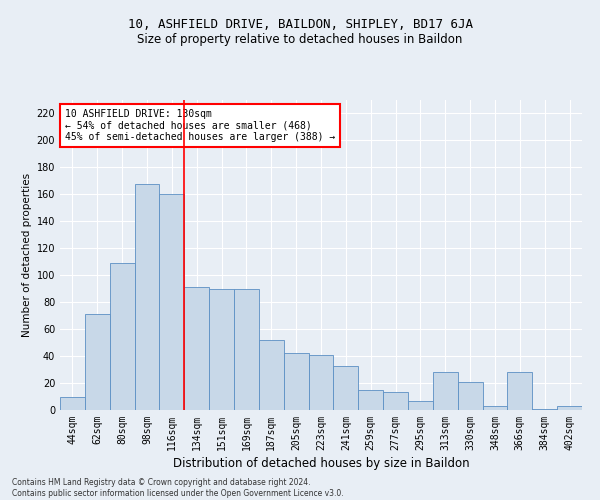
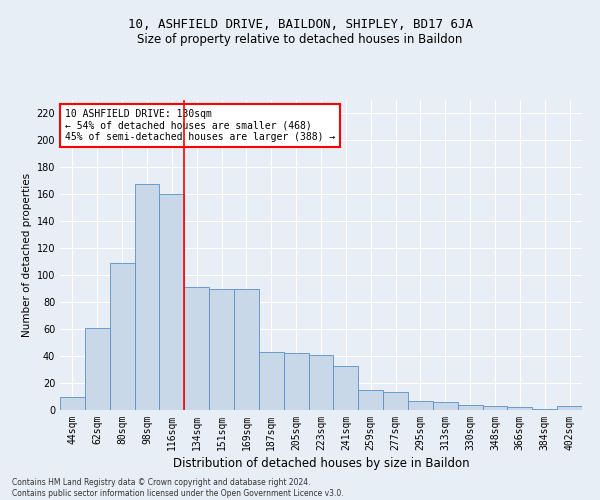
62sqm: 71 -> 61
187sqm: 52 -> 43
313sqm: 28 -> 6
330sqm: 21 -> 4
366sqm: 28 -> 2
